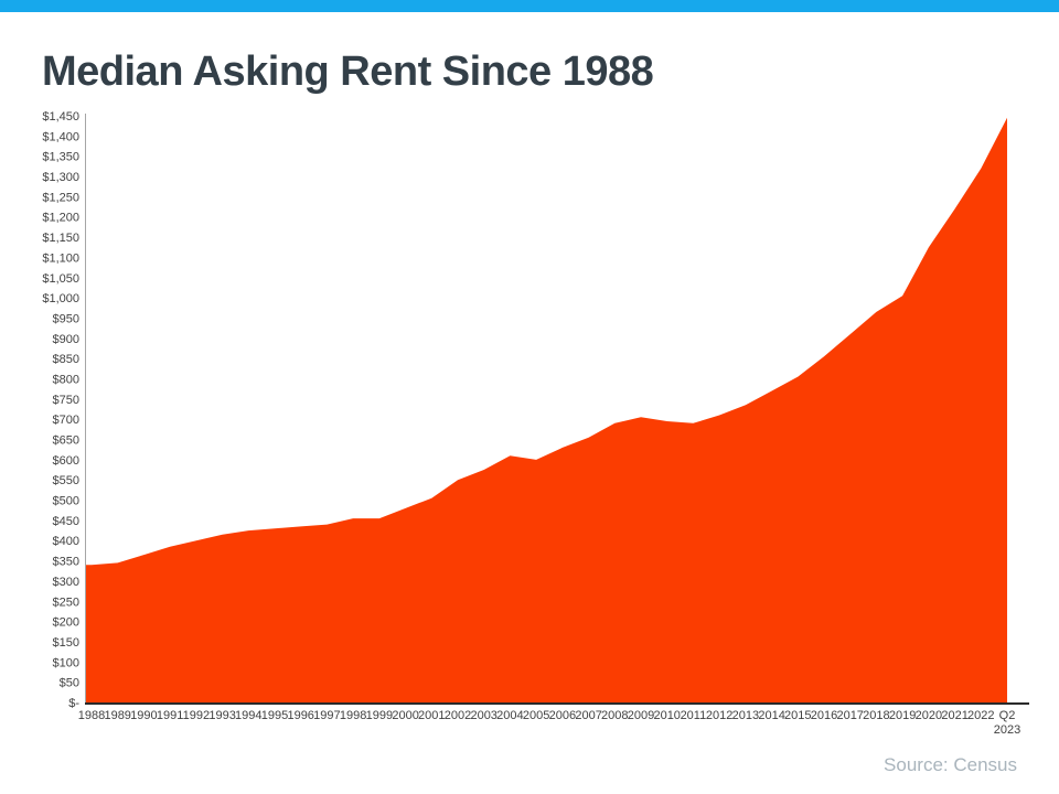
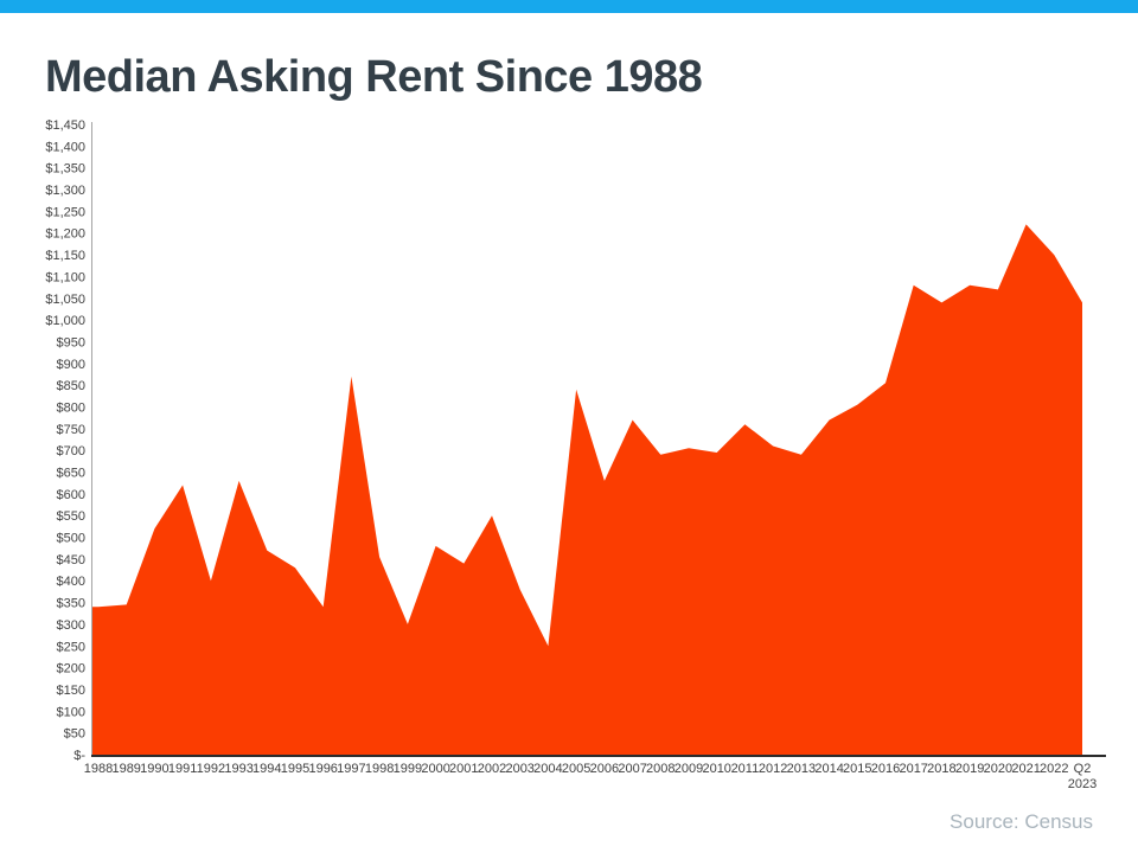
1990: $360 -> $520
1991: $380 -> $620
1993: $420 -> $630
1994: $420 -> $470
1996: $440 -> $340
1997: $440 -> $870
1999: $460 -> $300
2001: $500 -> $440
2003: $580 -> $380
2004: $610 -> $250
2005: $600 -> $840
2007: $660 -> $770
2011: $690 -> $760
2013: $740 -> $690
2017: $910 -> $1080
2018: $960 -> $1040
2019: $1000 -> $1080
2020: $1120 -> $1070
2022: $1320 -> $1150
Q2 2023: $1440 -> $1040
